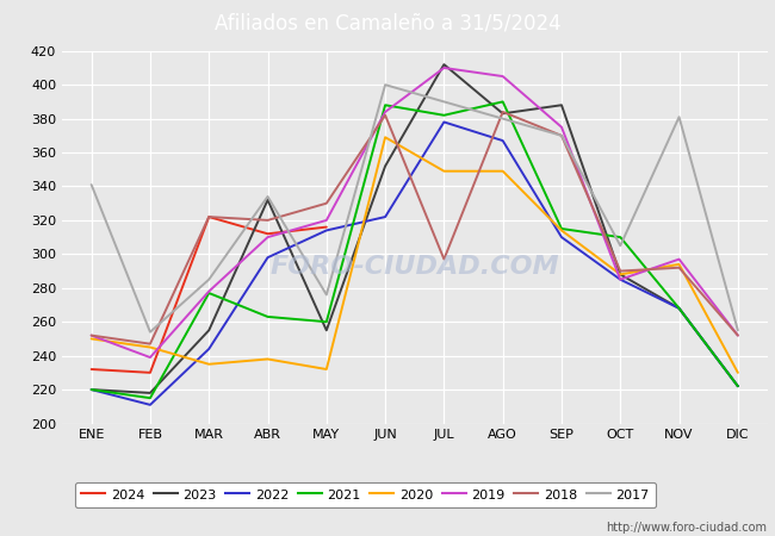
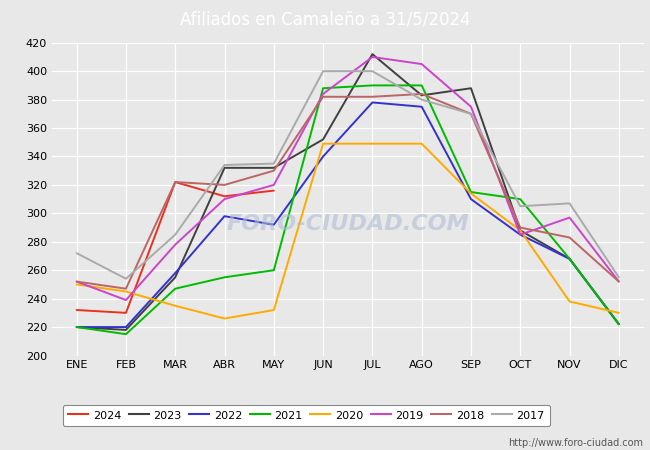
2017/ENE: 341 -> 272
2022/FEB: 211 -> 220
2022/MAR: 244 -> 258
2021/MAR: 277 -> 247
2021/ABR: 263 -> 255
2020/ABR: 238 -> 226
2023/MAY: 255 -> 332
2022/MAY: 314 -> 292
2017/MAY: 276 -> 335
2022/JUN: 322 -> 340
2020/JUN: 369 -> 349
2021/JUL: 382 -> 390
2018/JUL: 297 -> 382
2017/JUL: 390 -> 400
2022/AGO: 367 -> 375
2020/NOV: 294 -> 238
2018/NOV: 292 -> 283
2017/NOV: 381 -> 307
